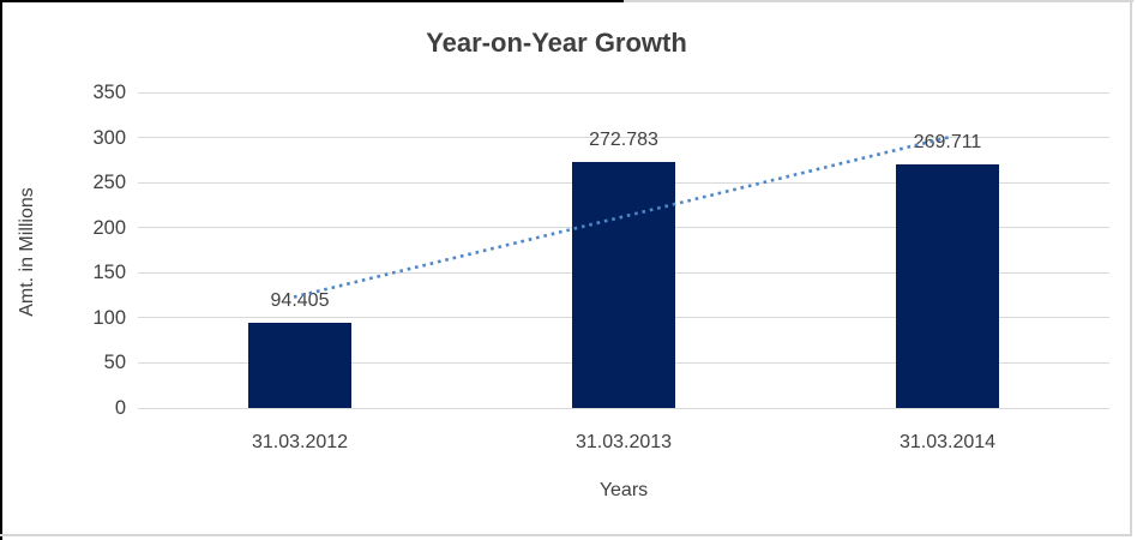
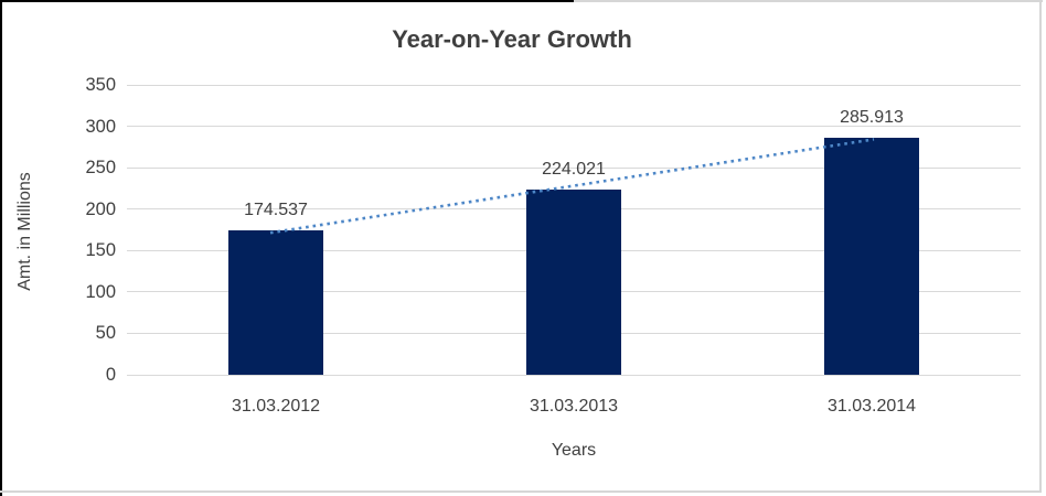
31.03.2012: 94.405 -> 174.537
31.03.2013: 272.783 -> 224.021
31.03.2014: 269.711 -> 285.913
